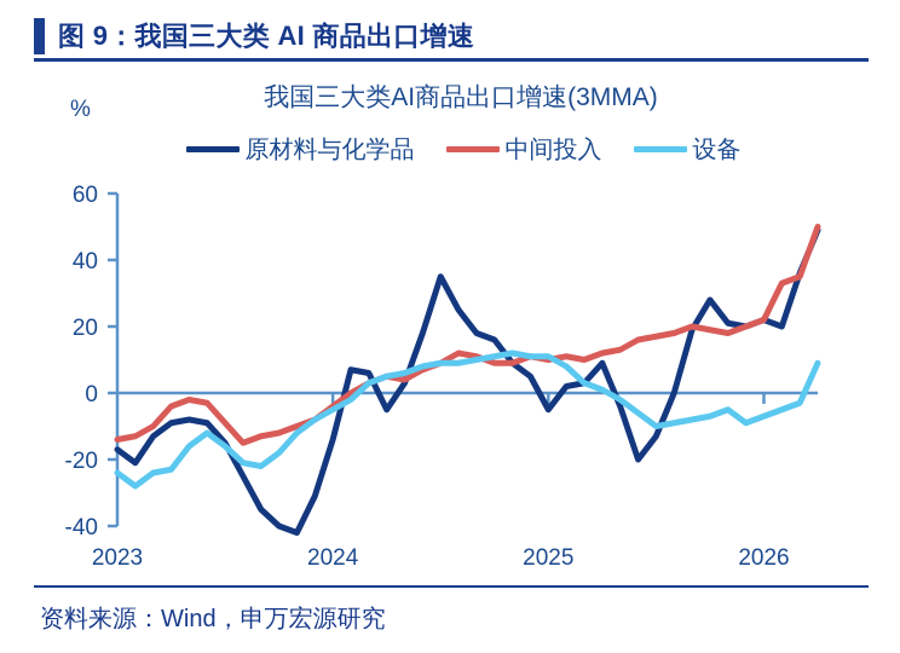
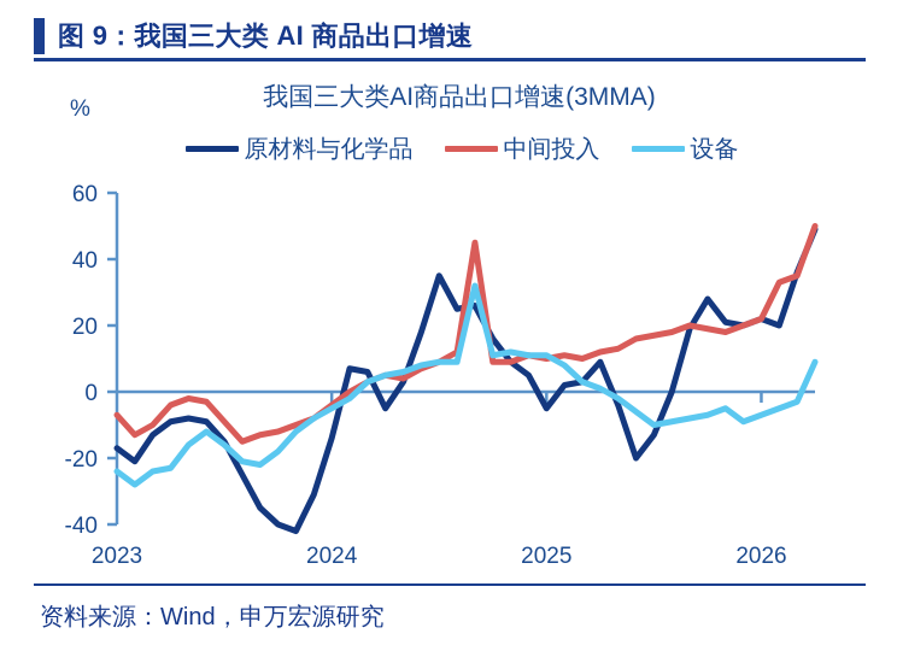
中间投入/0: -14 -> -7
原材料与化学品/20: 18 -> 26
中间投入/20: 11 -> 45
设备/20: 10 -> 32
